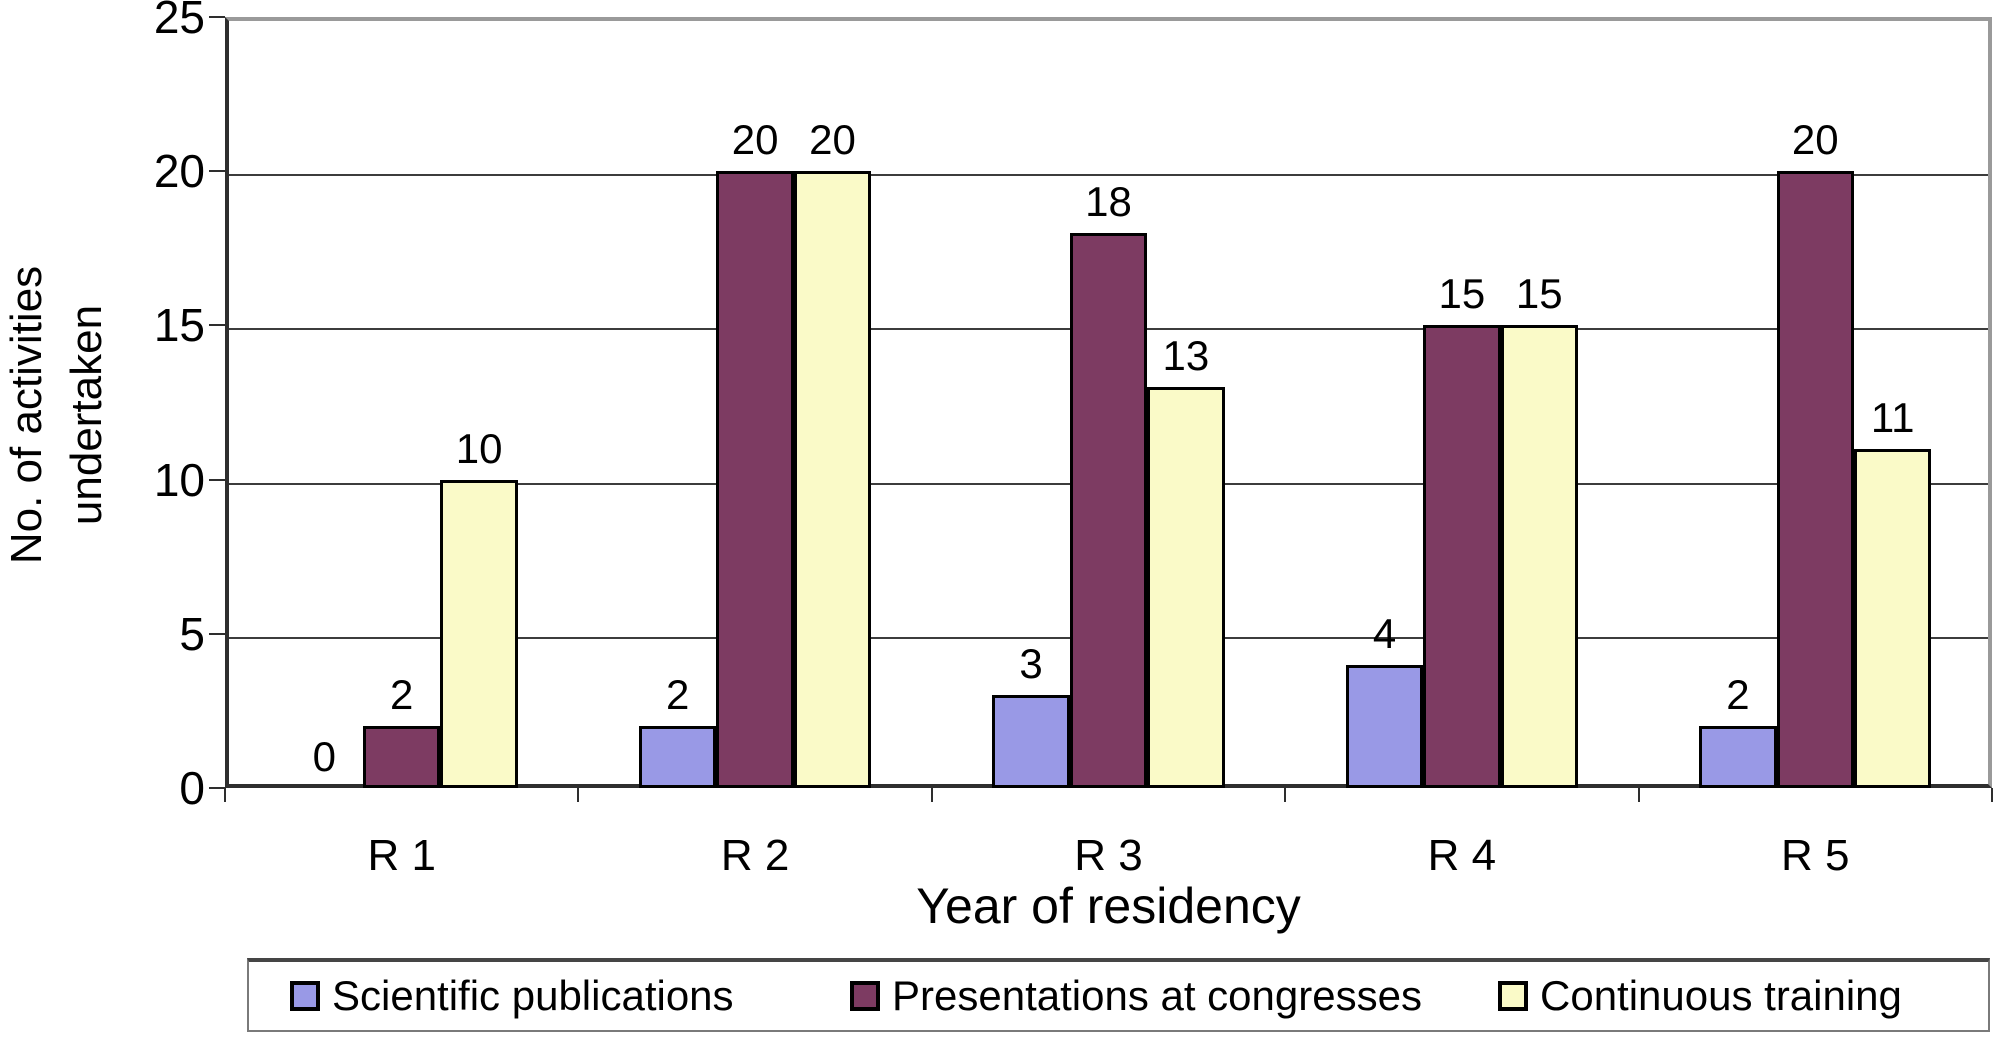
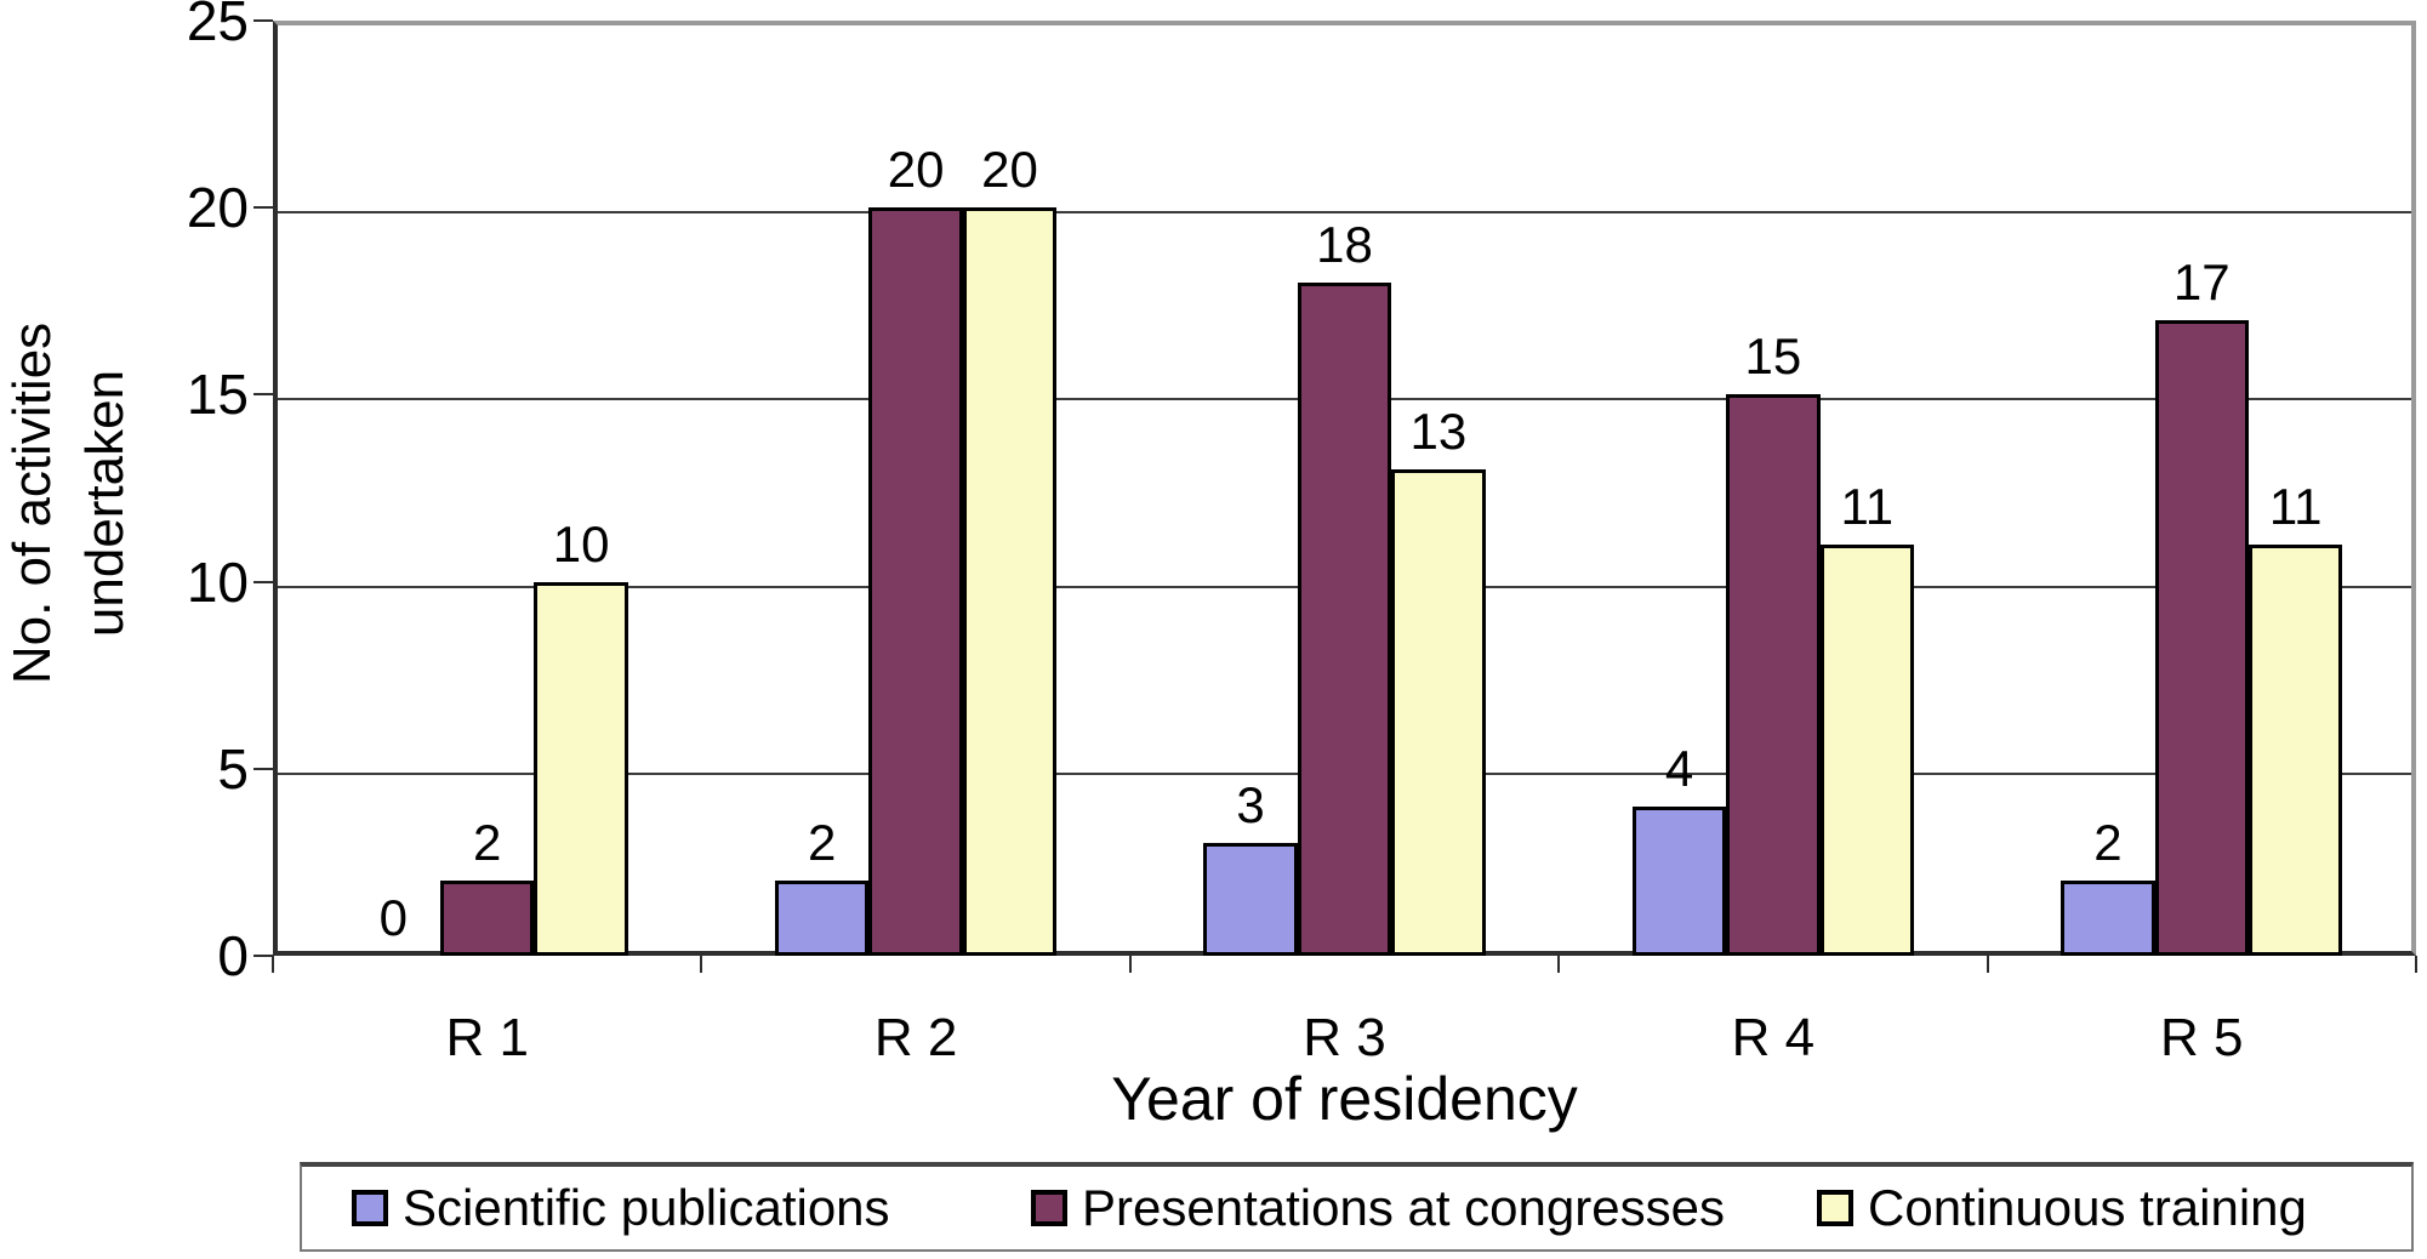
Continuous training/R 4: 15 -> 11
Presentations at congresses/R 5: 20 -> 17
